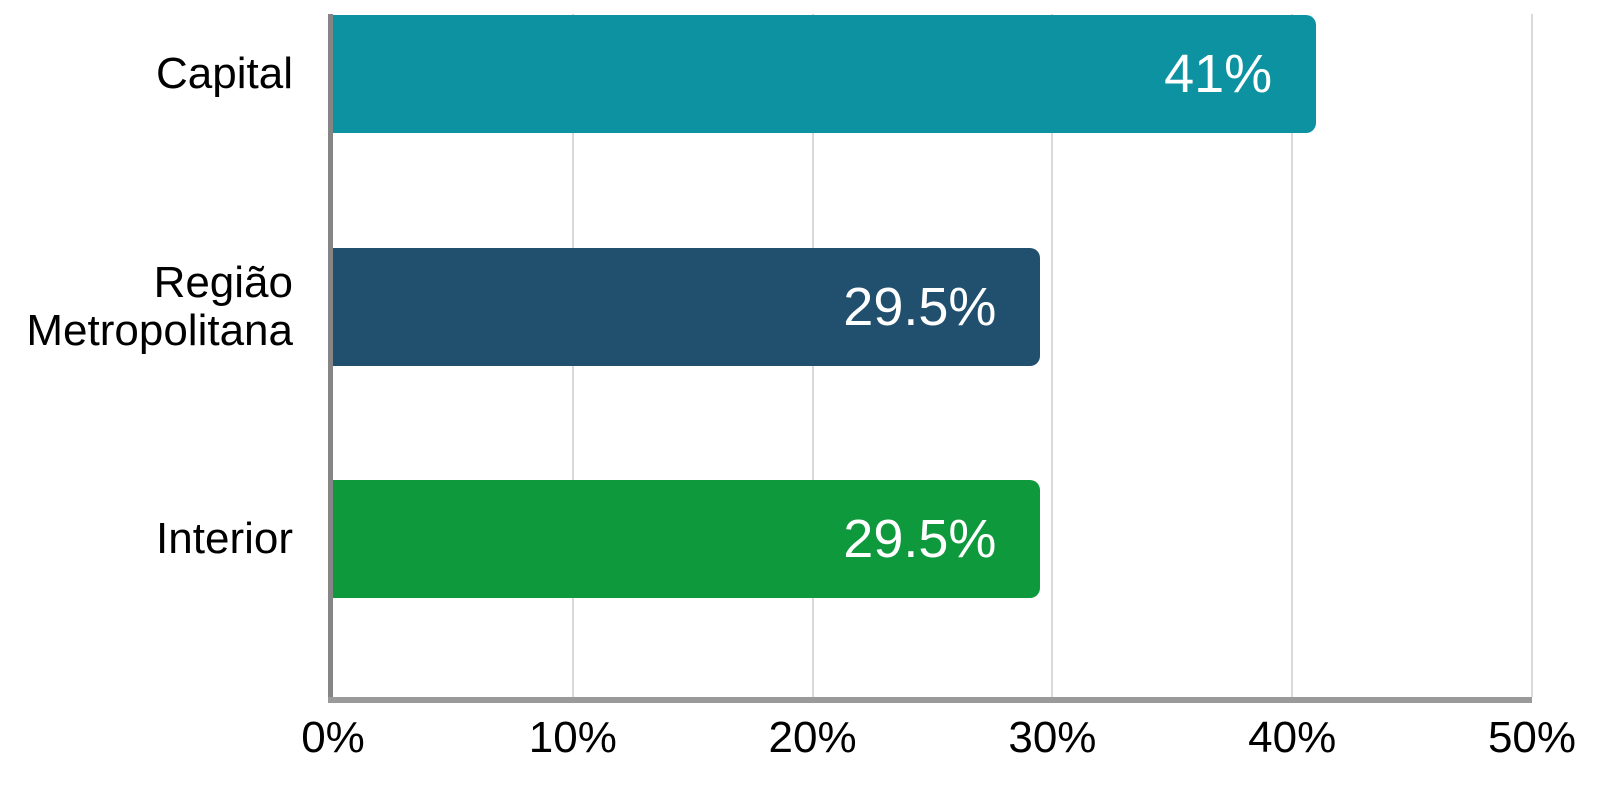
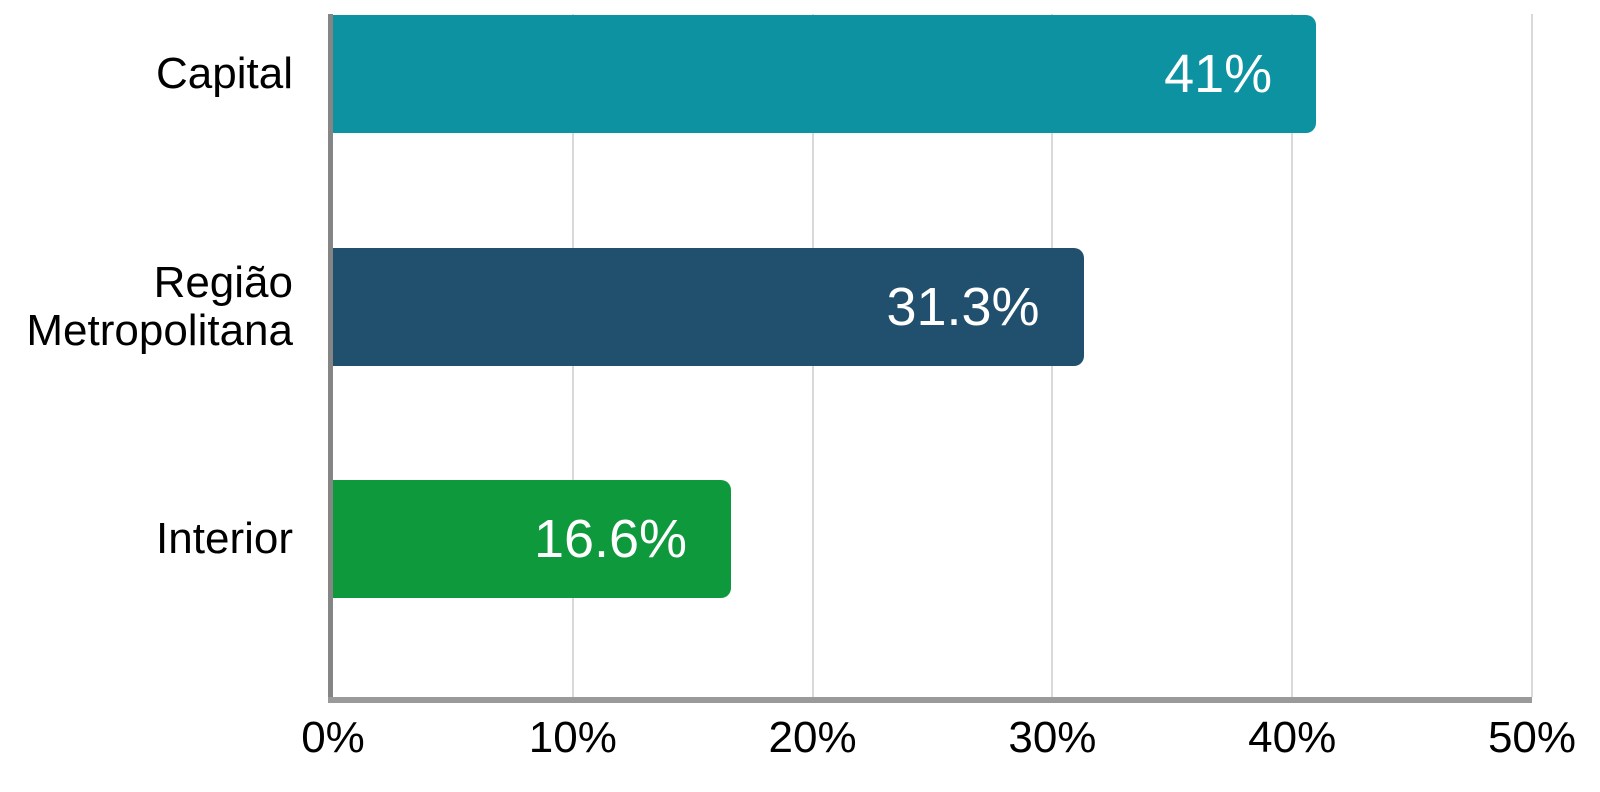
Região Metropolitana: 29.5% -> 31.3%
Interior: 29.5% -> 16.6%
